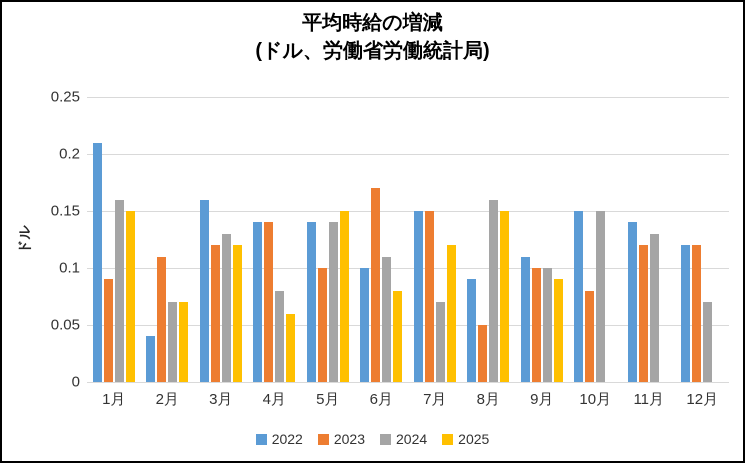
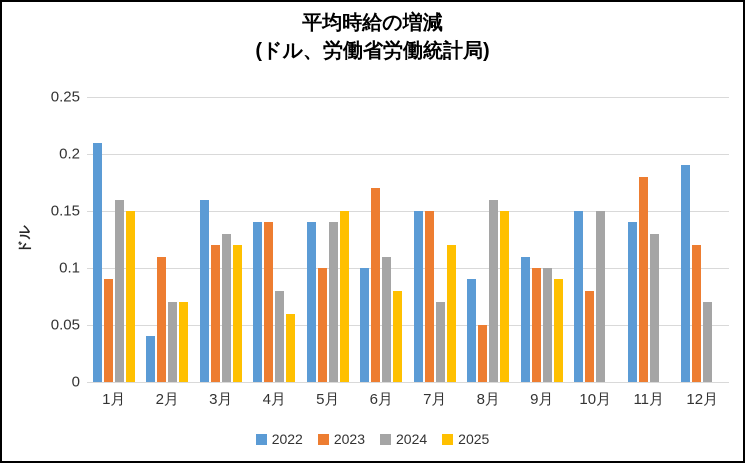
2023/11月: 0.12 -> 0.18
2022/12月: 0.12 -> 0.19
